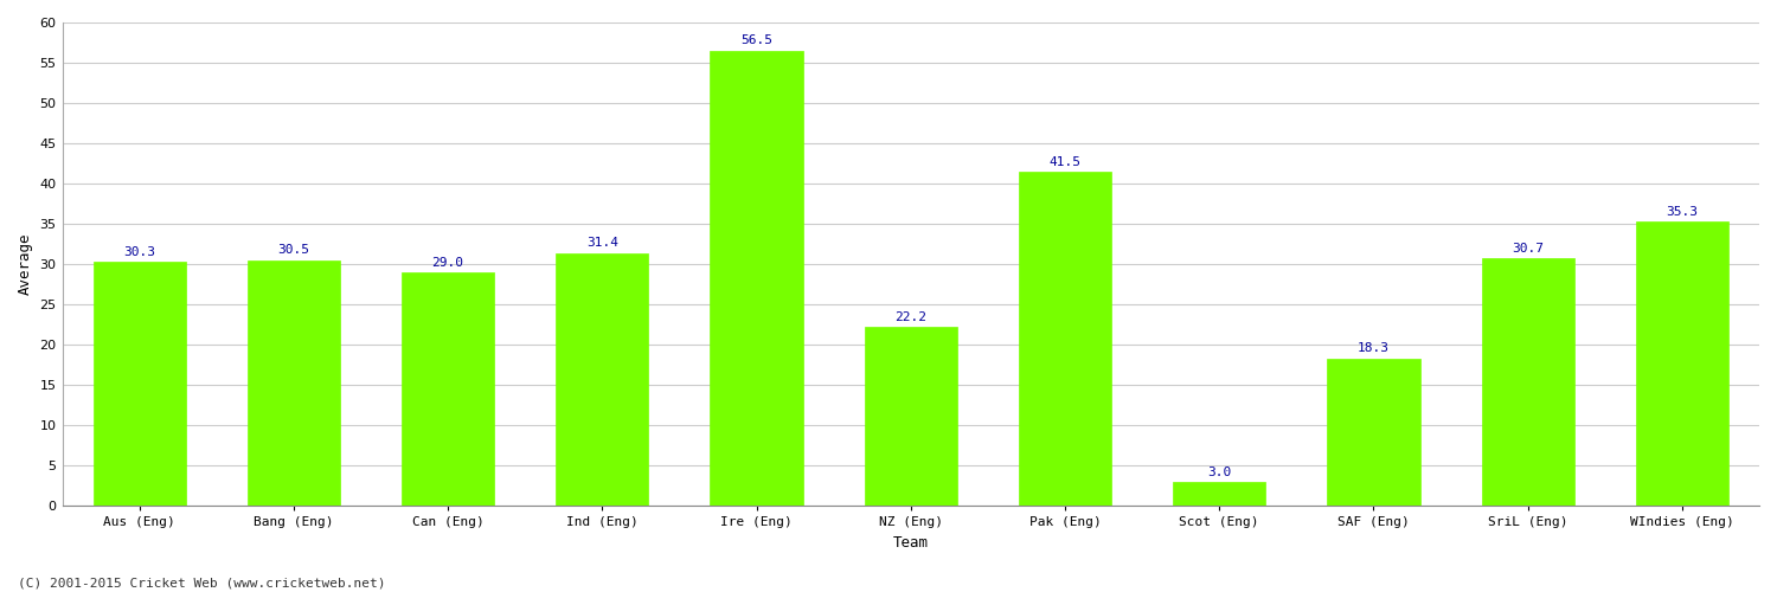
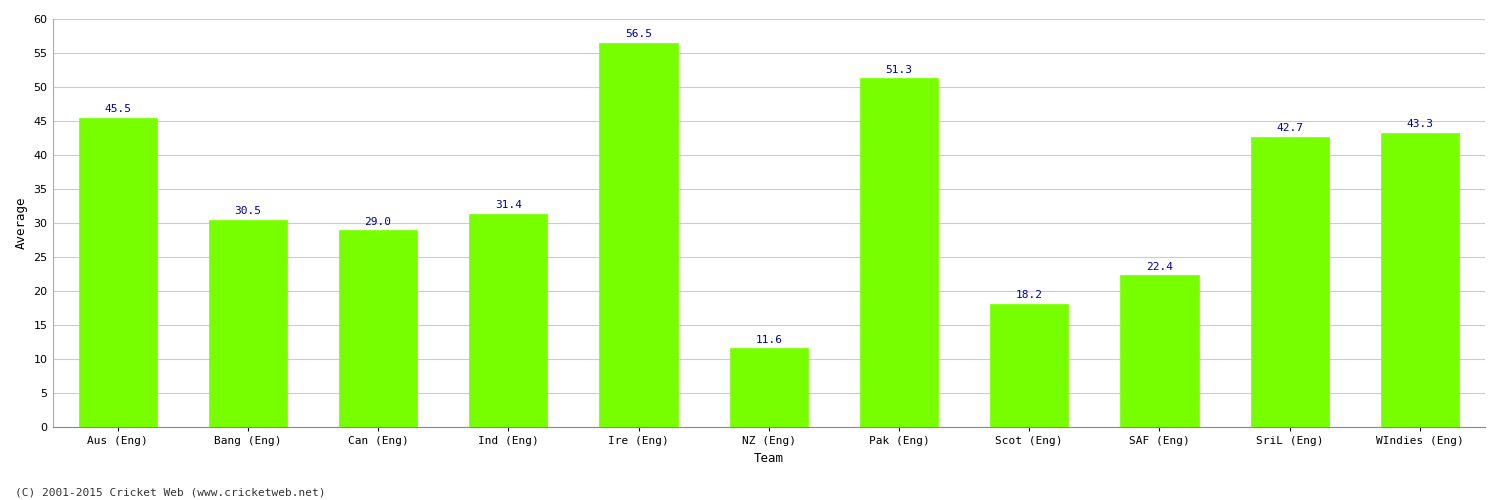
Aus (Eng): 30.3 -> 45.5
NZ (Eng): 22.2 -> 11.6
Pak (Eng): 41.5 -> 51.3
Scot (Eng): 3.0 -> 18.2
SAF (Eng): 18.3 -> 22.4
SriL (Eng): 30.7 -> 42.7
WIndies (Eng): 35.3 -> 43.3
